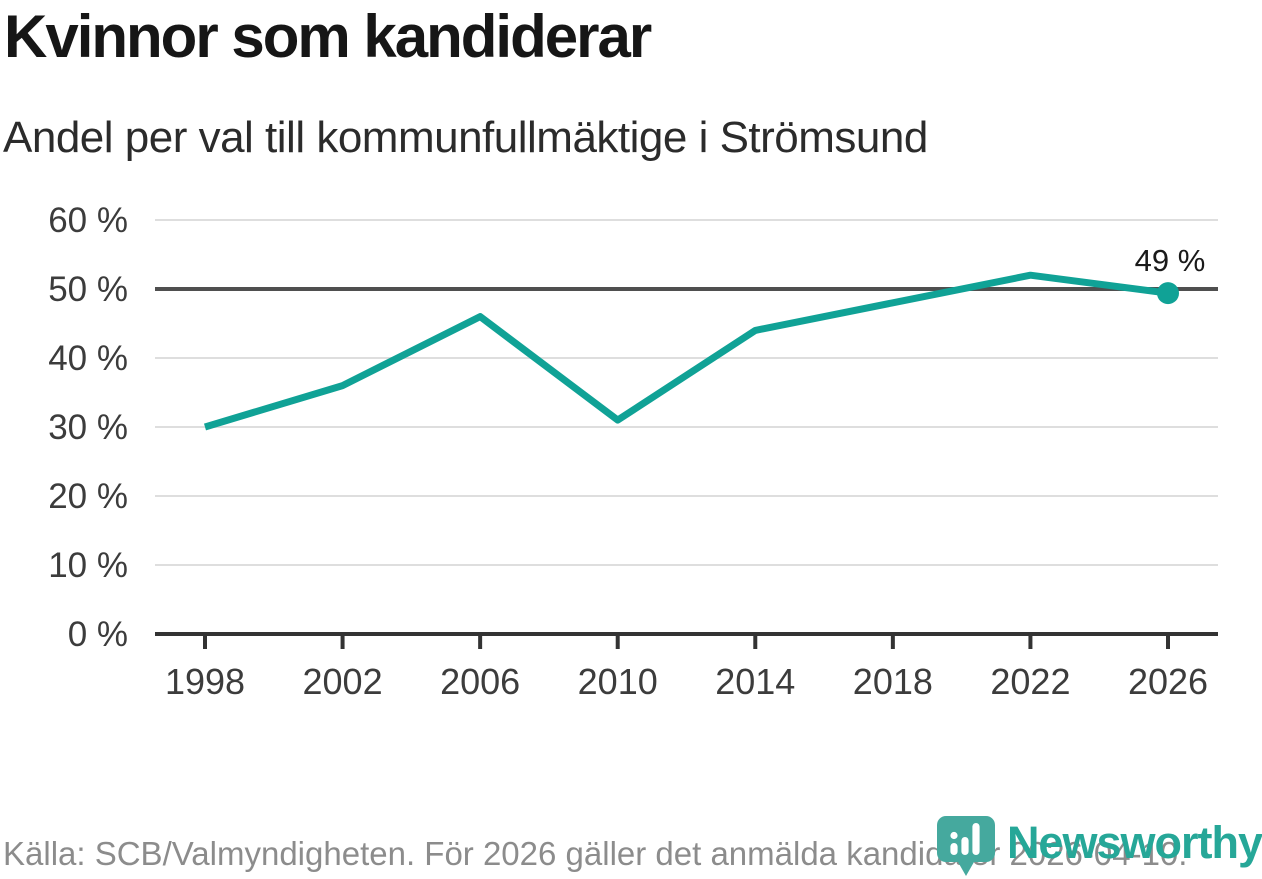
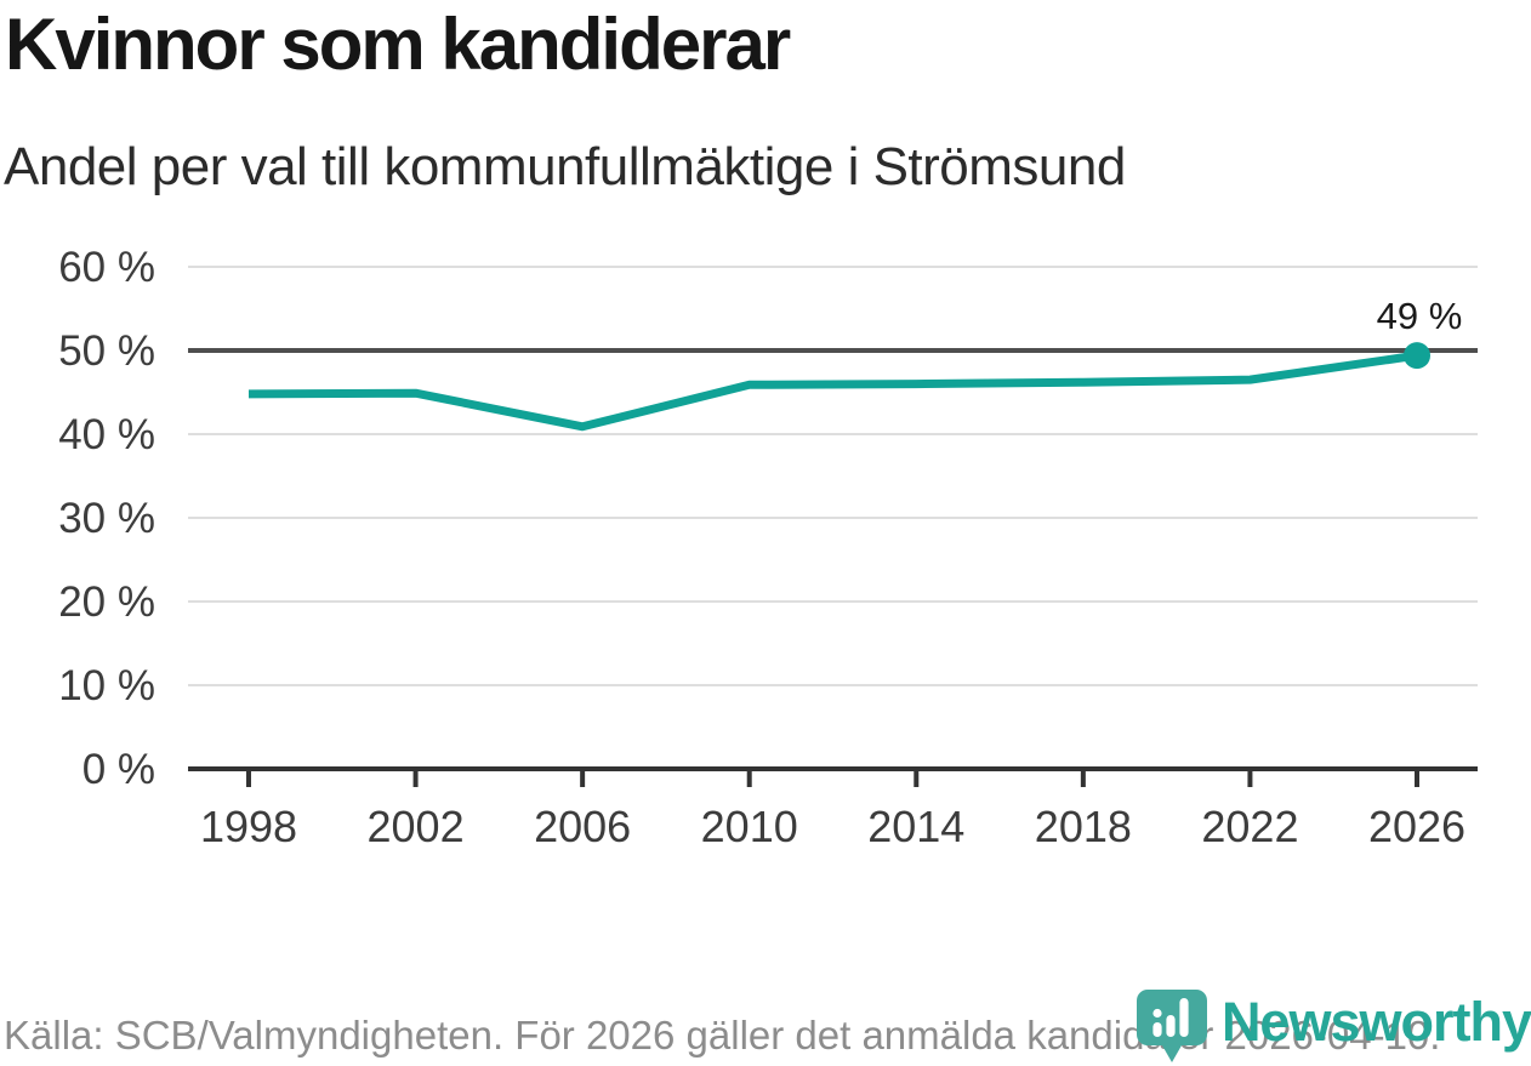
1998: 30% -> 45%
2002: 36% -> 45%
2006: 46% -> 41%
2010: 31% -> 46%
2014: 44% -> 46%
2018: 48% -> 46%
2022: 52% -> 46%
